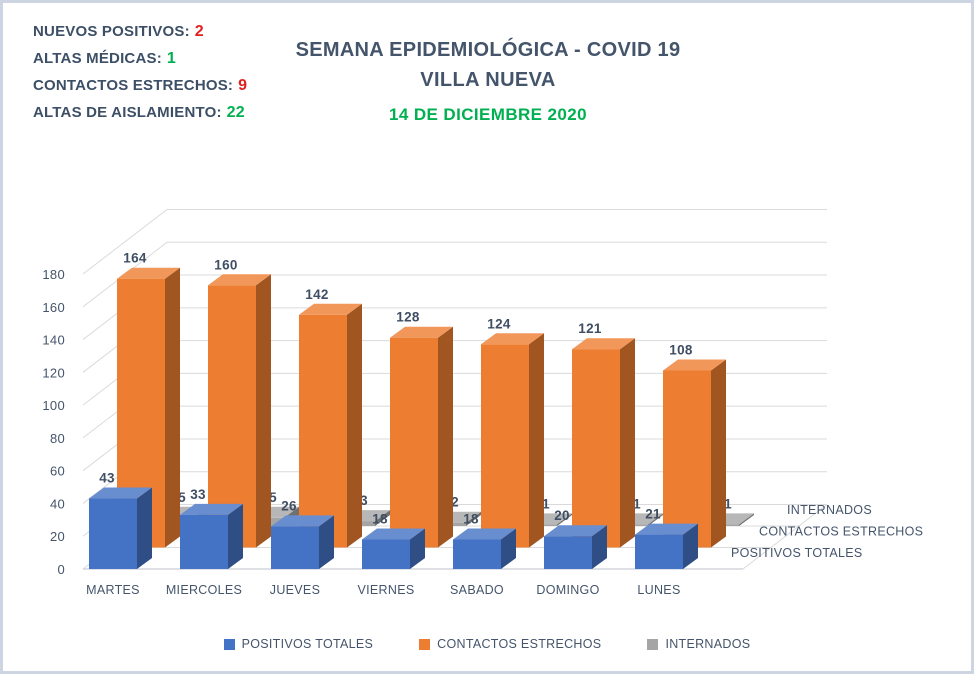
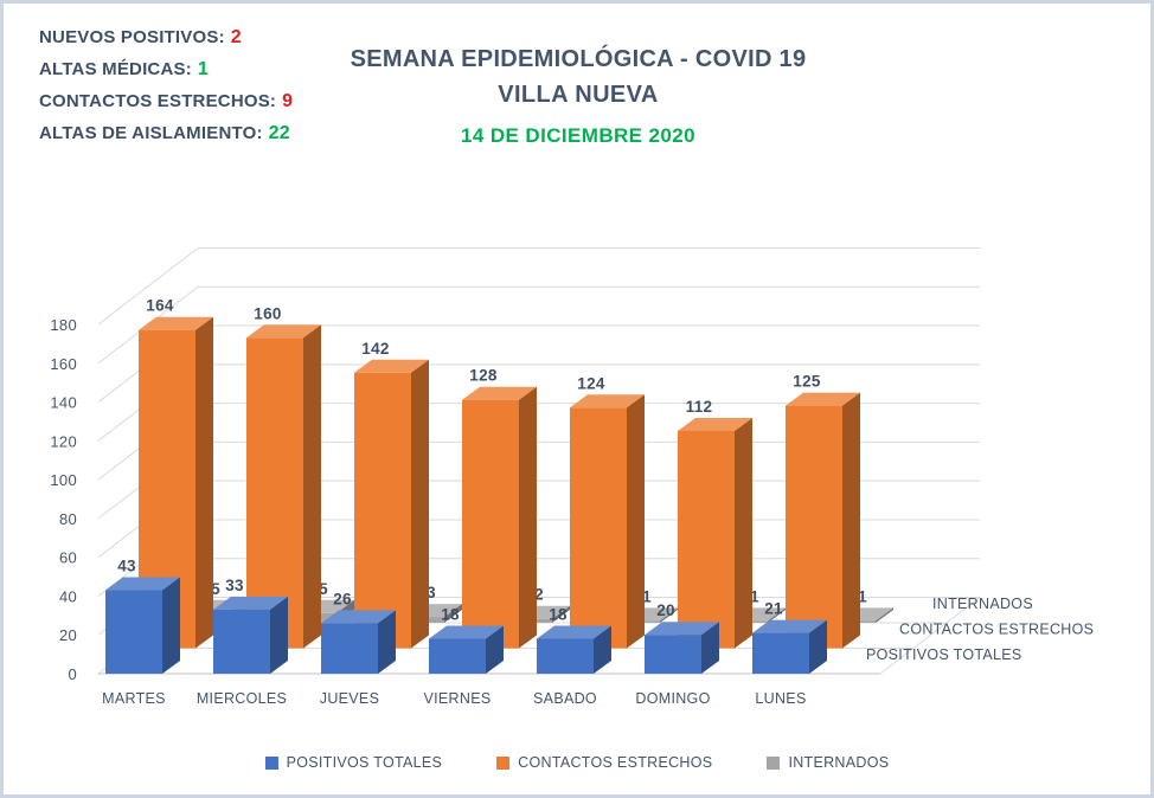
CONTACTOS ESTRECHOS/DOMINGO: 121 -> 112
CONTACTOS ESTRECHOS/LUNES: 108 -> 125
